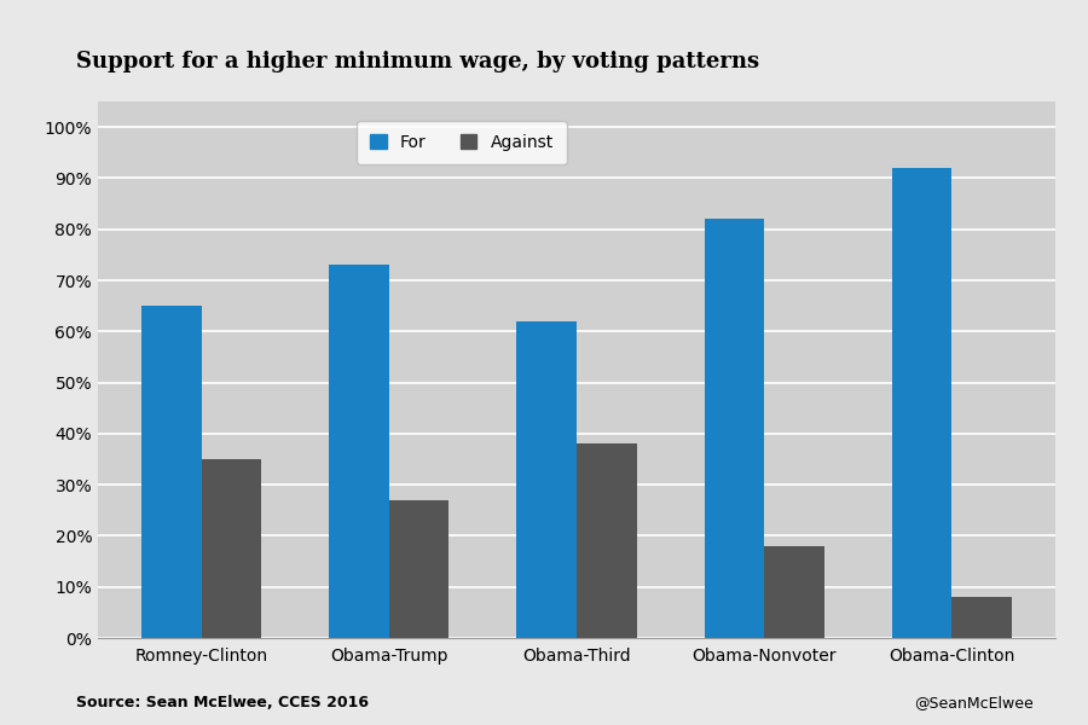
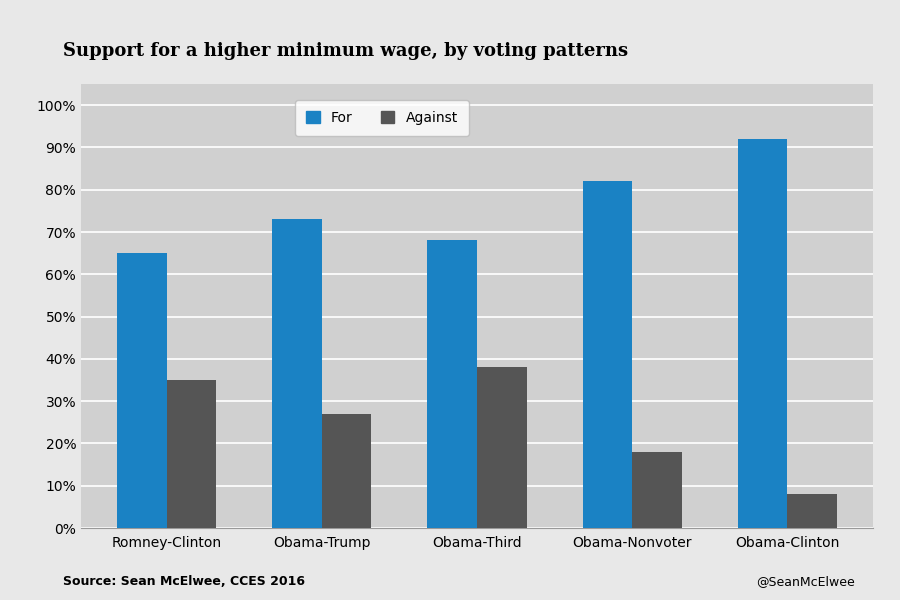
For/Obama-Third: 62% -> 68%
